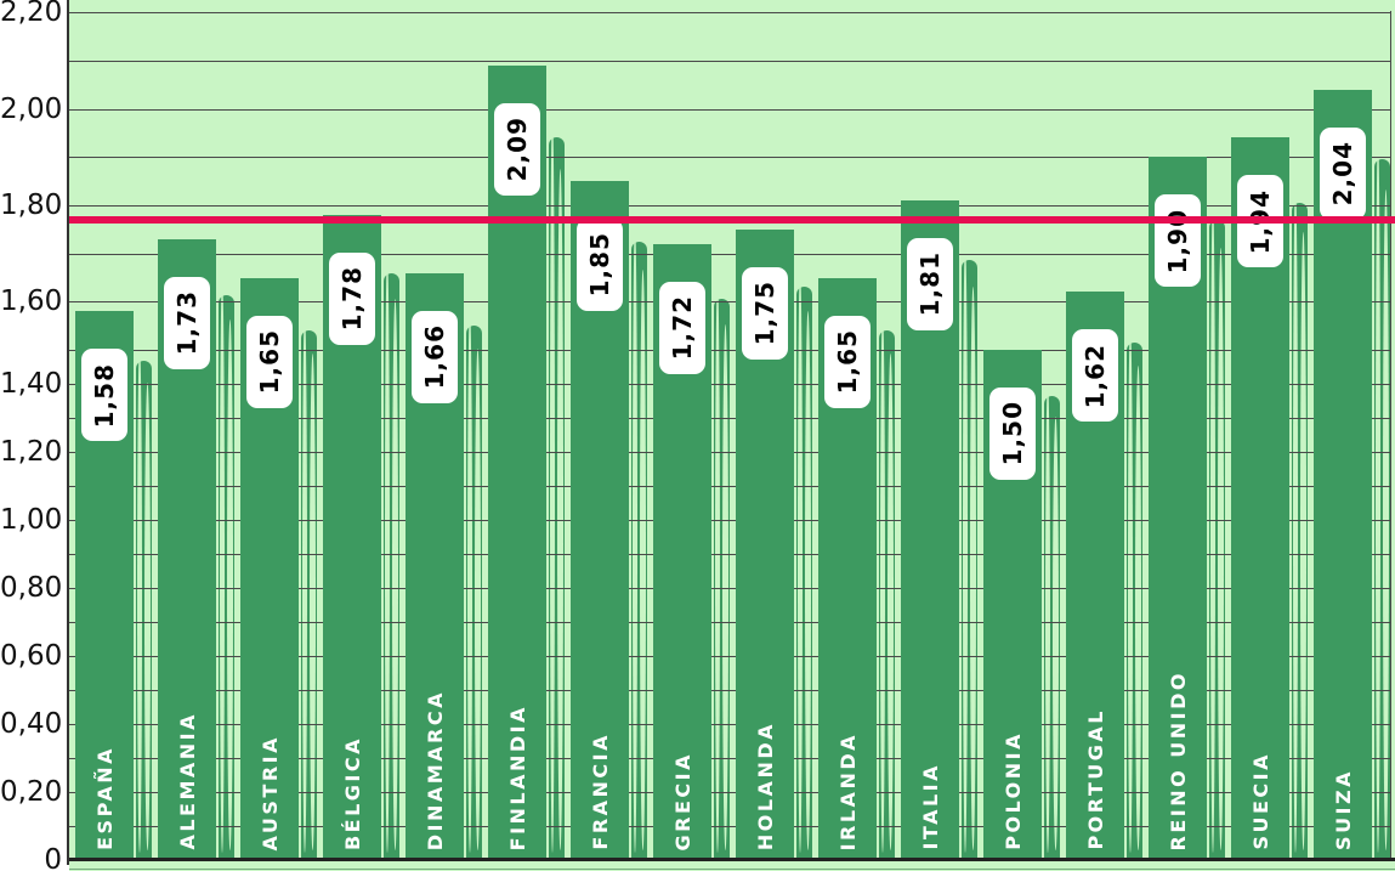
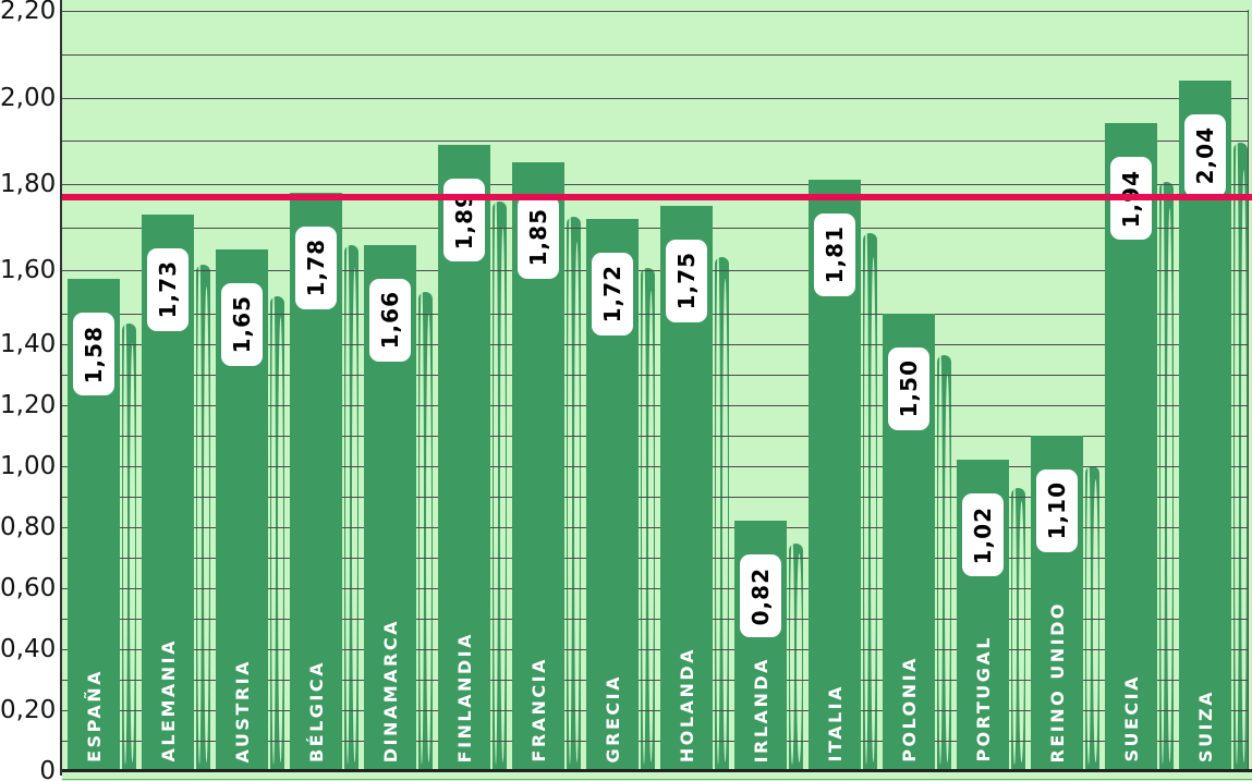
FINLANDIA: 2,09 -> 1,89
IRLANDA: 1,65 -> 0,82
PORTUGAL: 1,62 -> 1,02
REINO UNIDO: 1,90 -> 1,10
